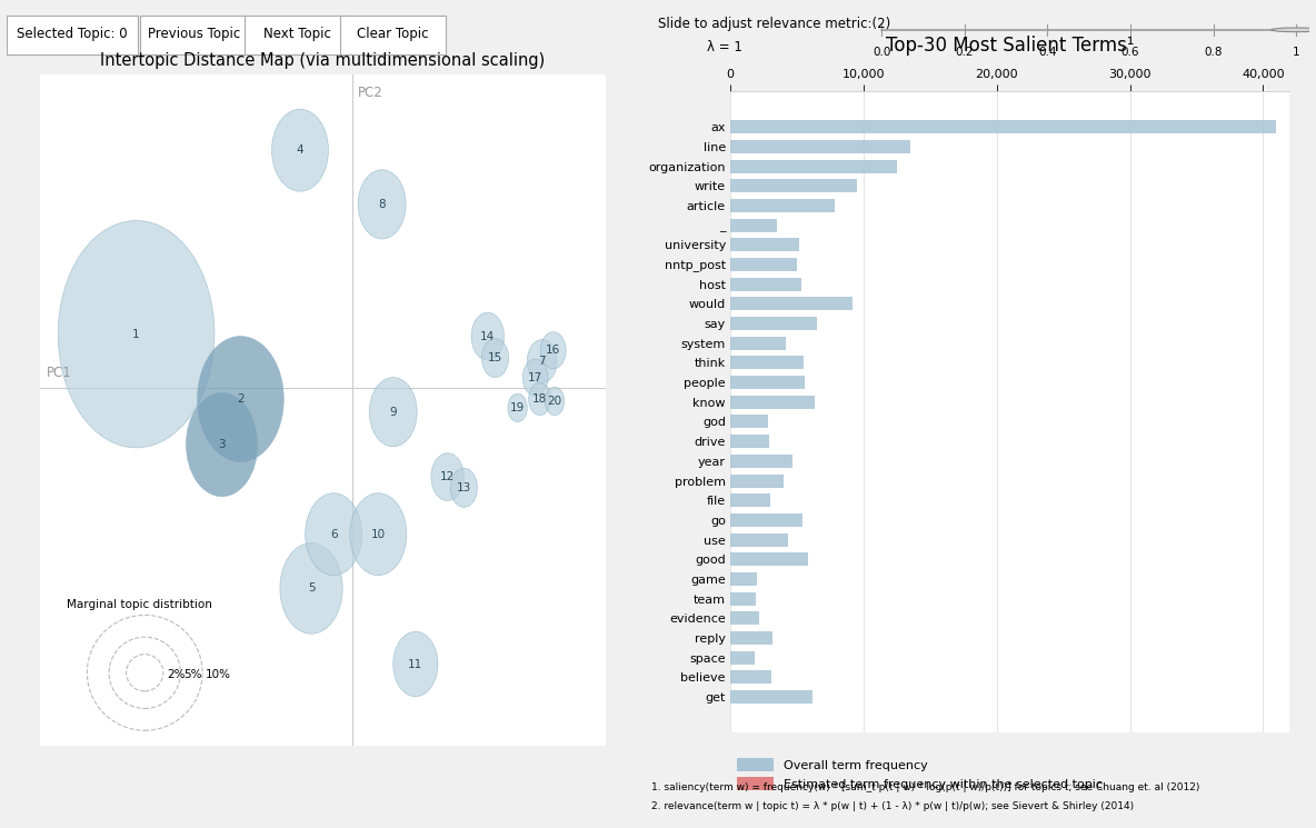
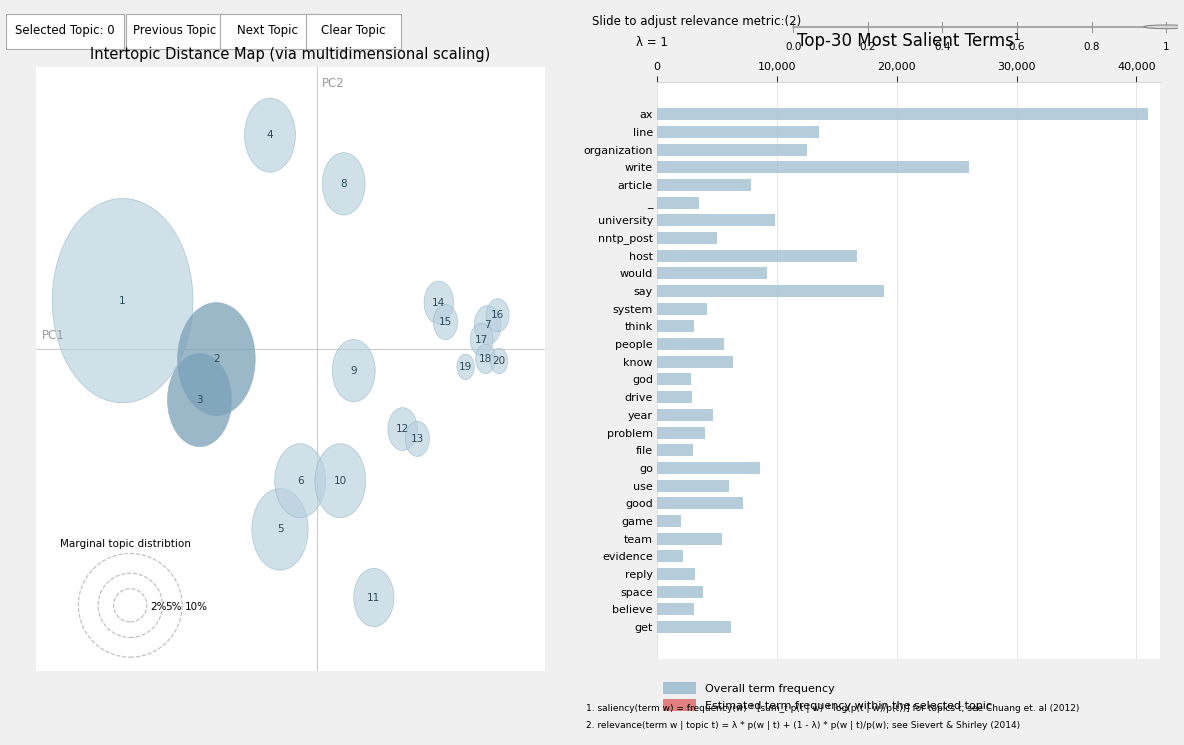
write: 9,500 -> 26,000
university: 5,200 -> 9,800
host: 5,300 -> 16,700
say: 6,500 -> 18,900
think: 5,500 -> 3,100
go: 5,400 -> 8,600
use: 4,300 -> 6,000
good: 5,800 -> 7,200
team: 1,900 -> 5,400
space: 1,800 -> 3,800
